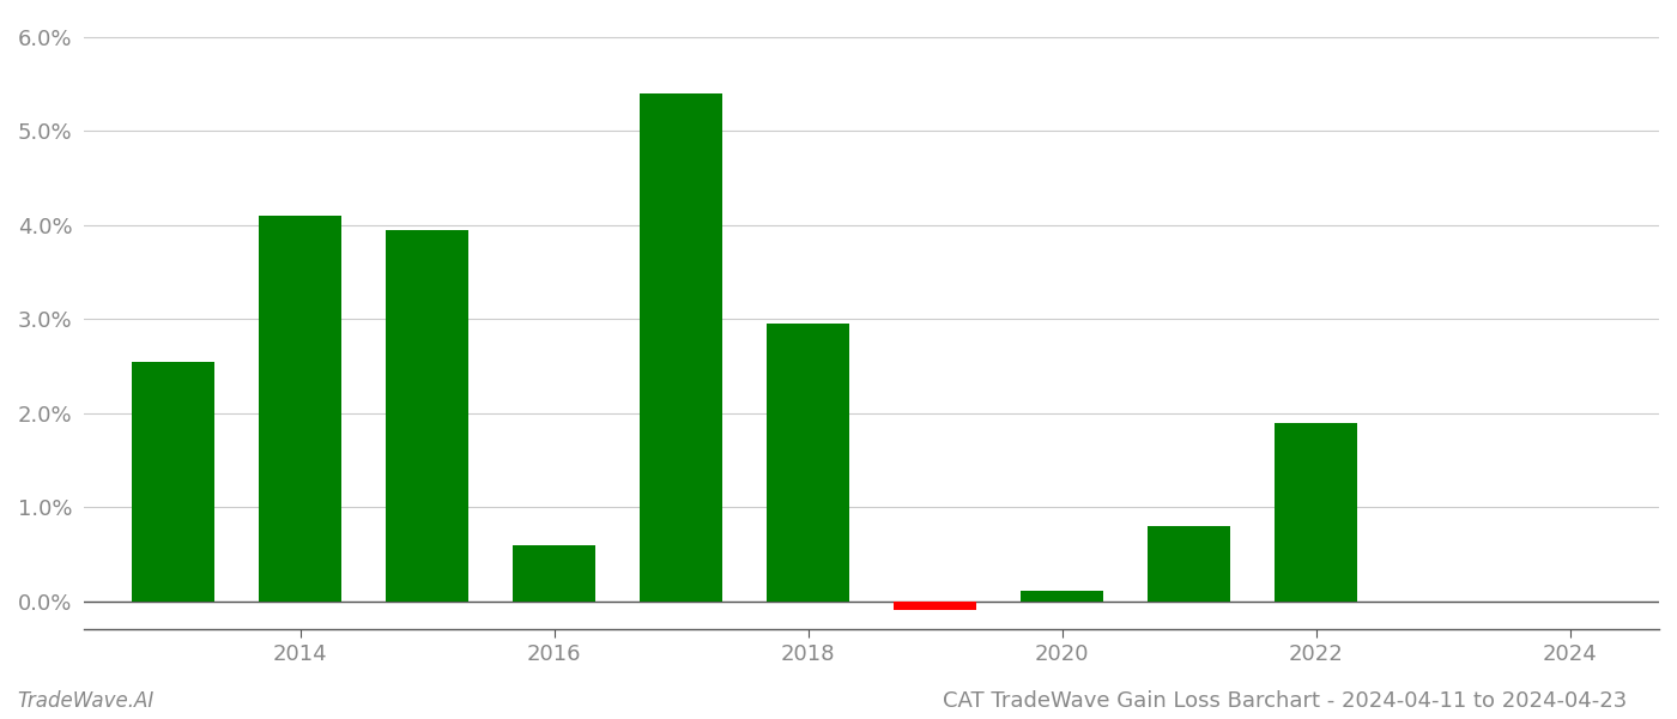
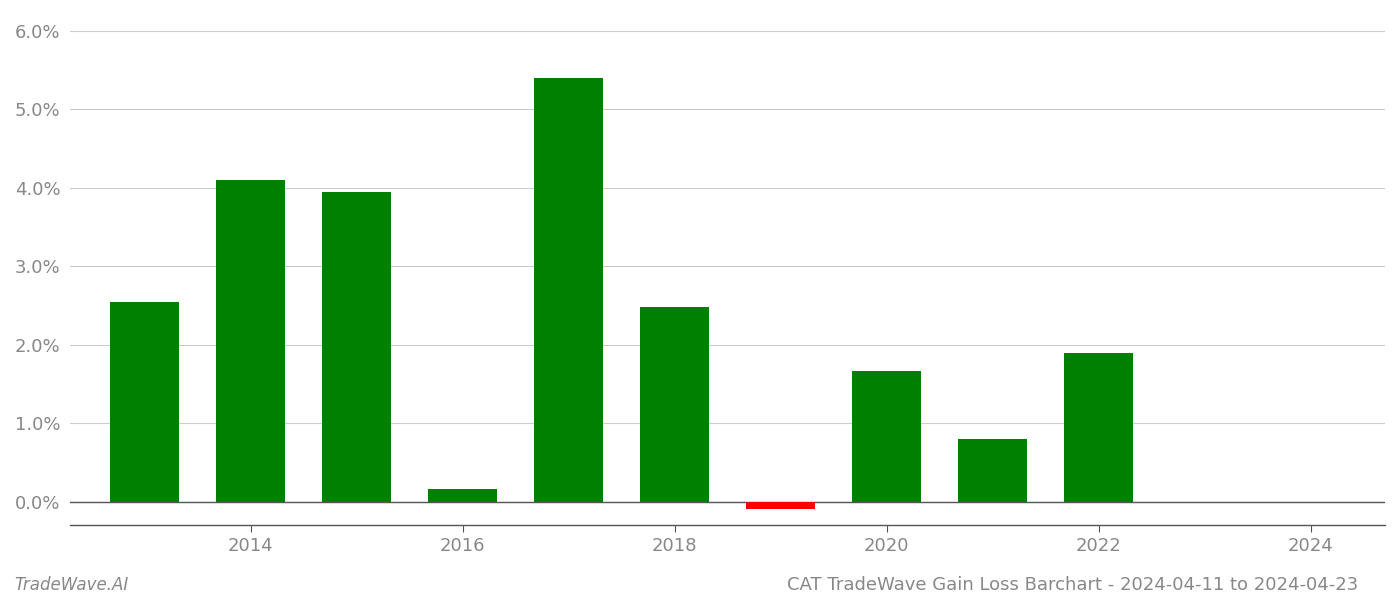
2016: 0.60% -> 0.16%
2018: 2.95% -> 2.48%
2020: 0.11% -> 1.66%
